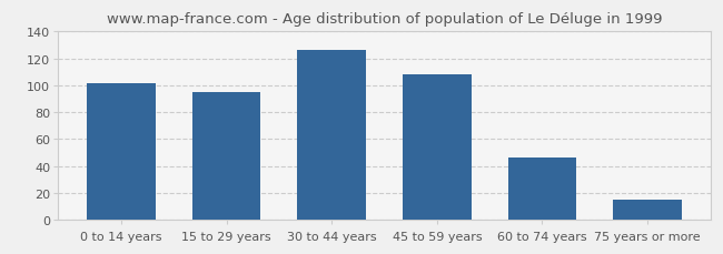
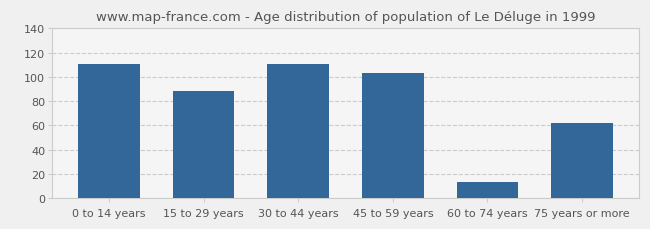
0 to 14 years: 102 -> 111
15 to 29 years: 95 -> 88
30 to 44 years: 126 -> 111
45 to 59 years: 108 -> 103
60 to 74 years: 46 -> 13
75 years or more: 15 -> 62
